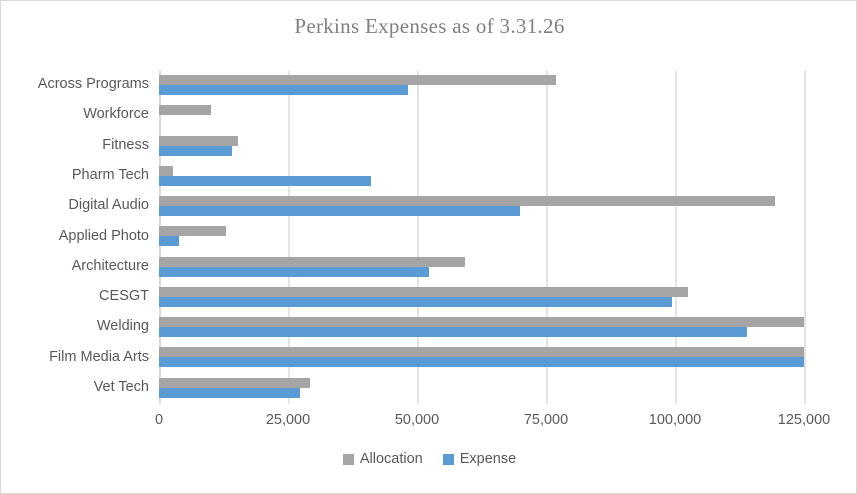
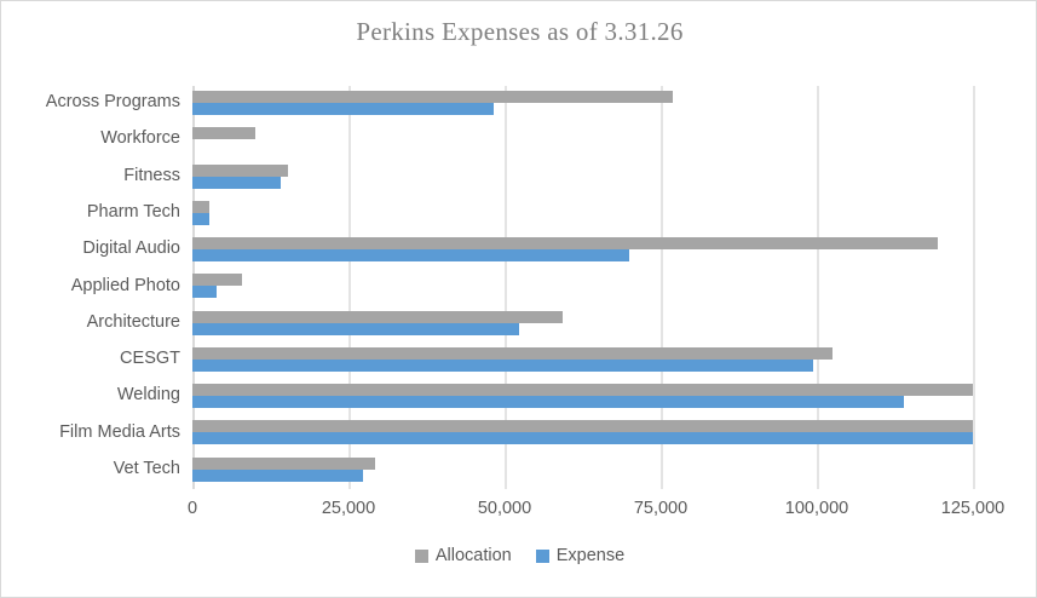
Expense/Pharm Tech: 41000 -> 3000
Allocation/Applied Photo: 13000 -> 8000
